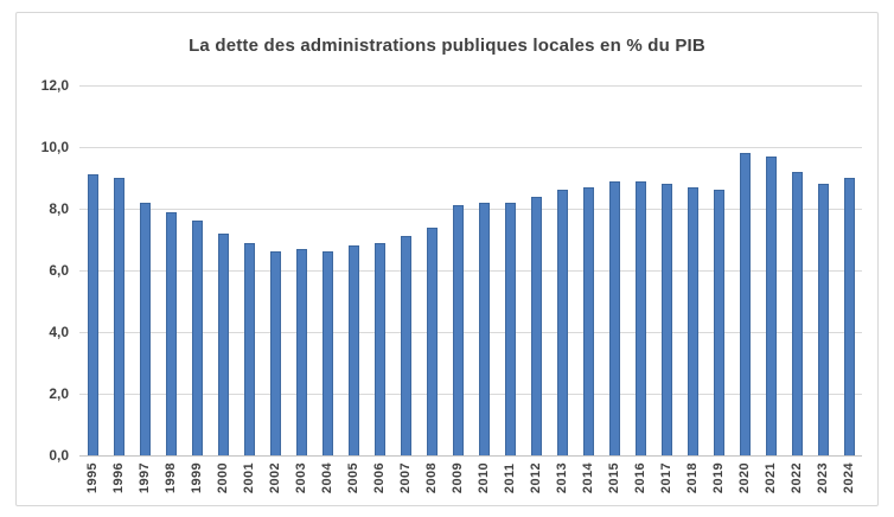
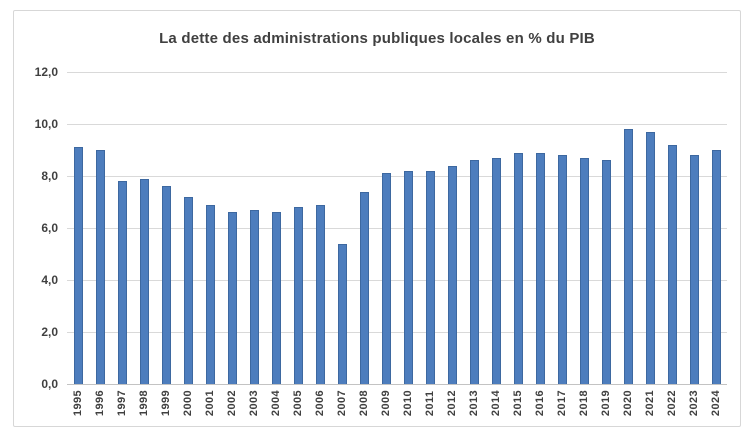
1997: 8,2 -> 7,8
2007: 7,1 -> 5,4
